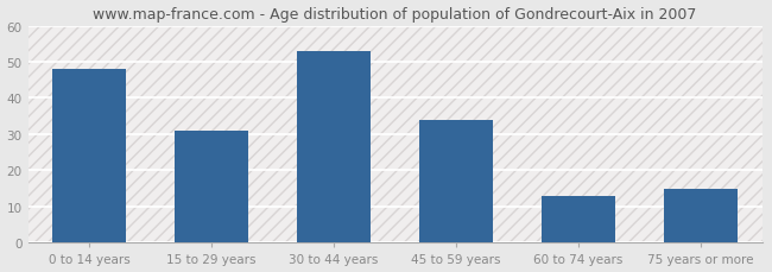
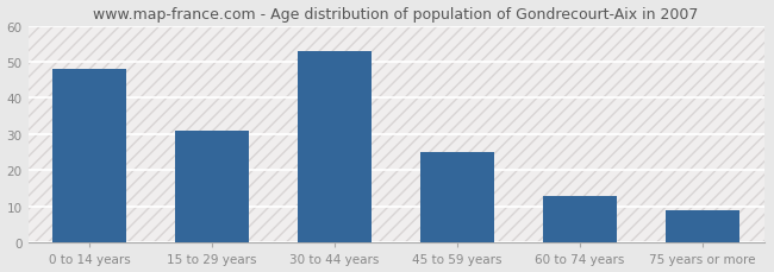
45 to 59 years: 34 -> 25
75 years or more: 15 -> 9
